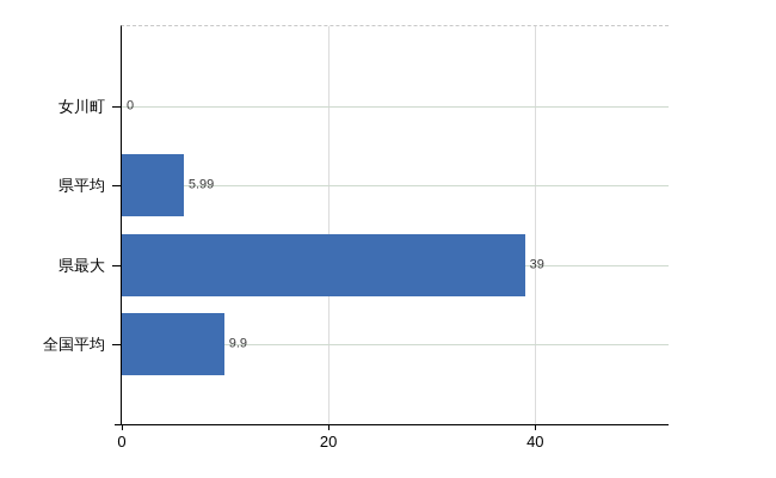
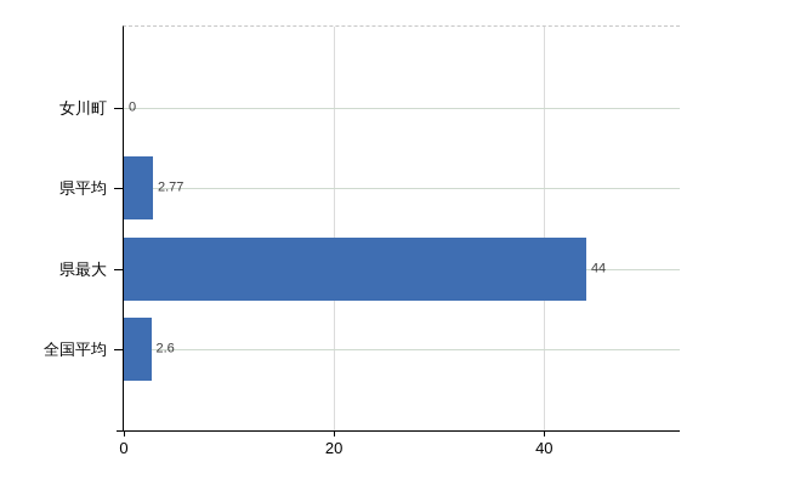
県平均: 5.99 -> 2.77
県最大: 39 -> 44
全国平均: 9.9 -> 2.6
